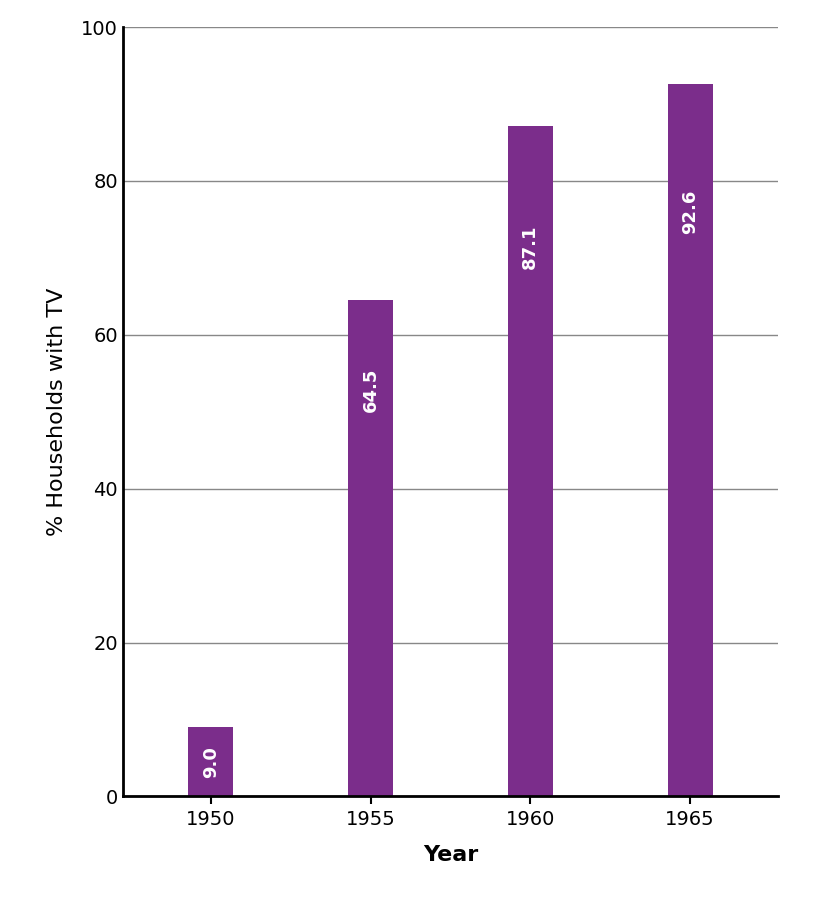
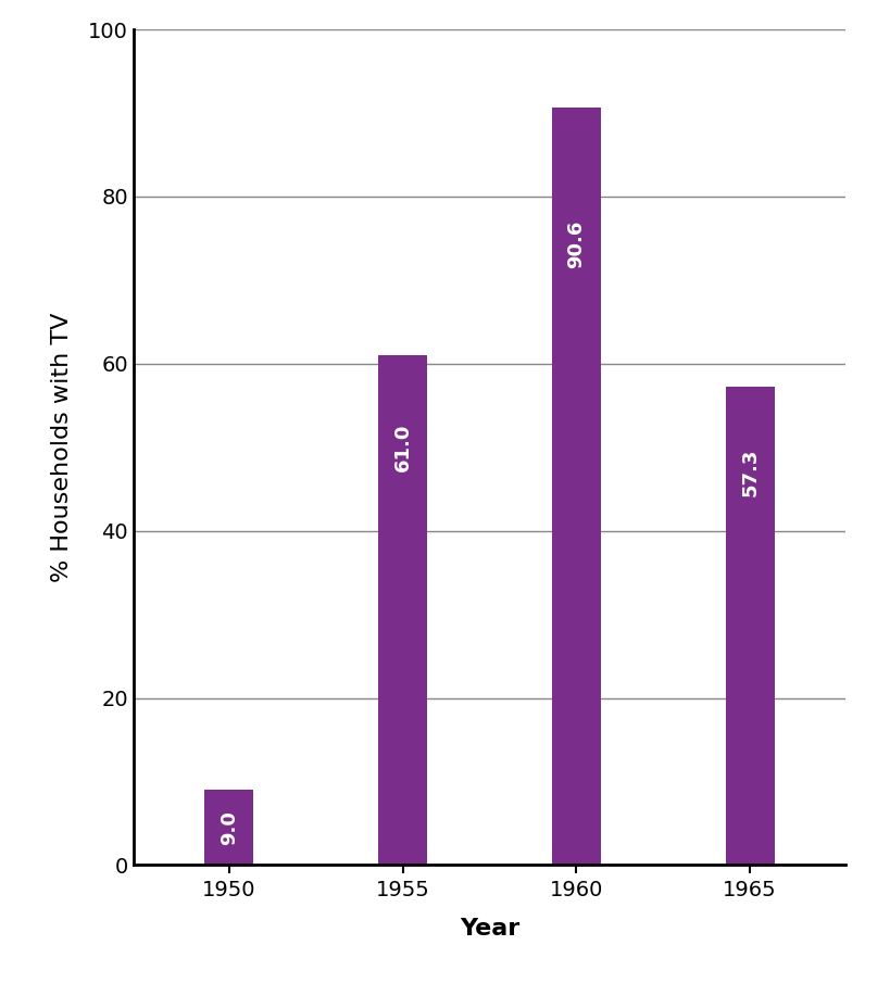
1955: 64.5 -> 61.0
1960: 87.1 -> 90.6
1965: 92.6 -> 57.3
